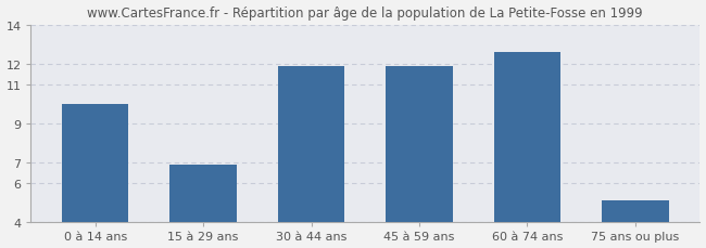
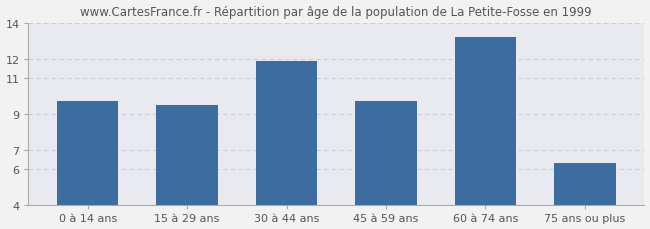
0 à 14 ans: 10.0 -> 9.7
15 à 29 ans: 6.9 -> 9.5
45 à 59 ans: 11.9 -> 9.7
60 à 74 ans: 12.6 -> 13.2
75 ans ou plus: 5.1 -> 6.3
